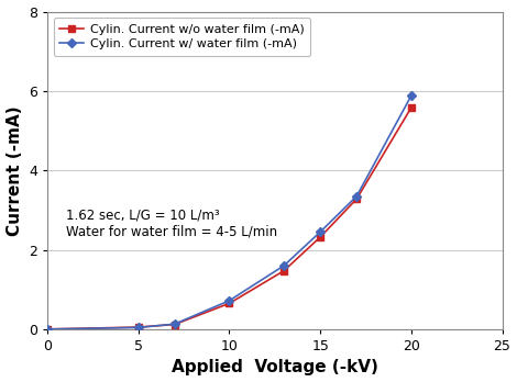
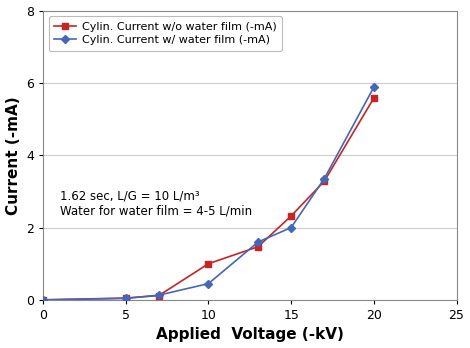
Cylin. Current w/o water film (-mA)/10: 0.65 -> 1.00
Cylin. Current w/ water film (-mA)/10: 0.72 -> 0.45
Cylin. Current w/ water film (-mA)/15: 2.45 -> 2.00
